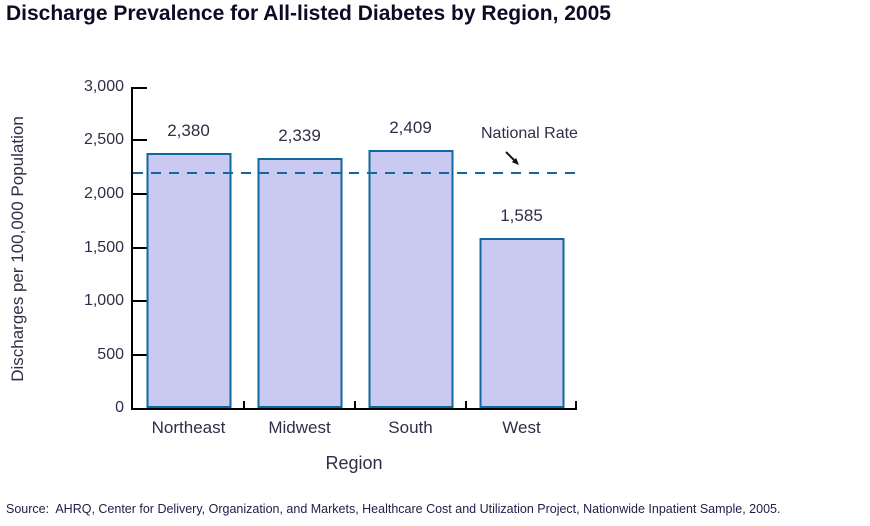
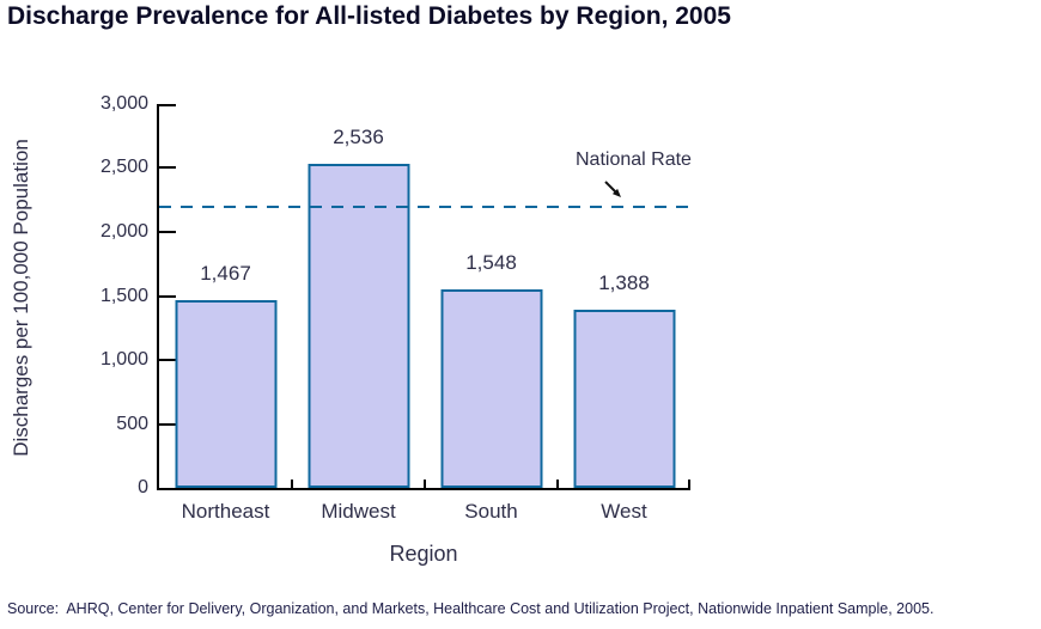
Northeast: 2,380 -> 1,467
Midwest: 2,339 -> 2,536
South: 2,409 -> 1,548
West: 1,585 -> 1,388
